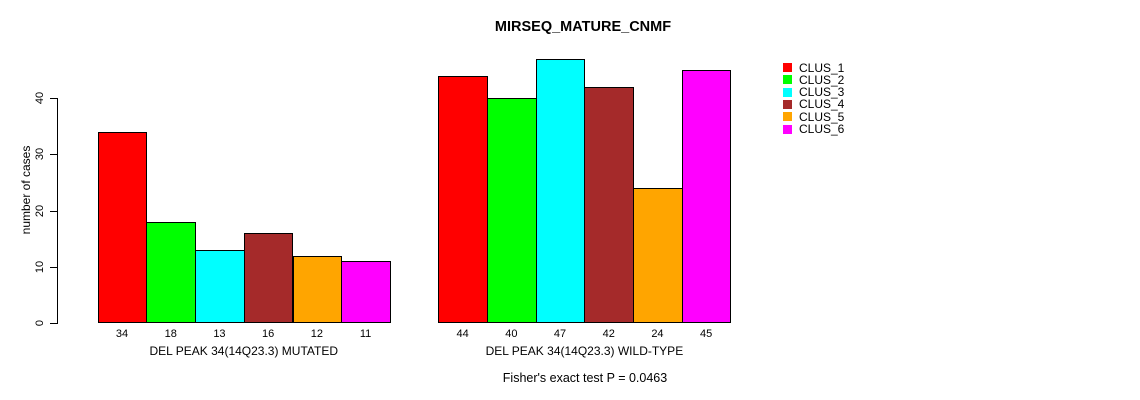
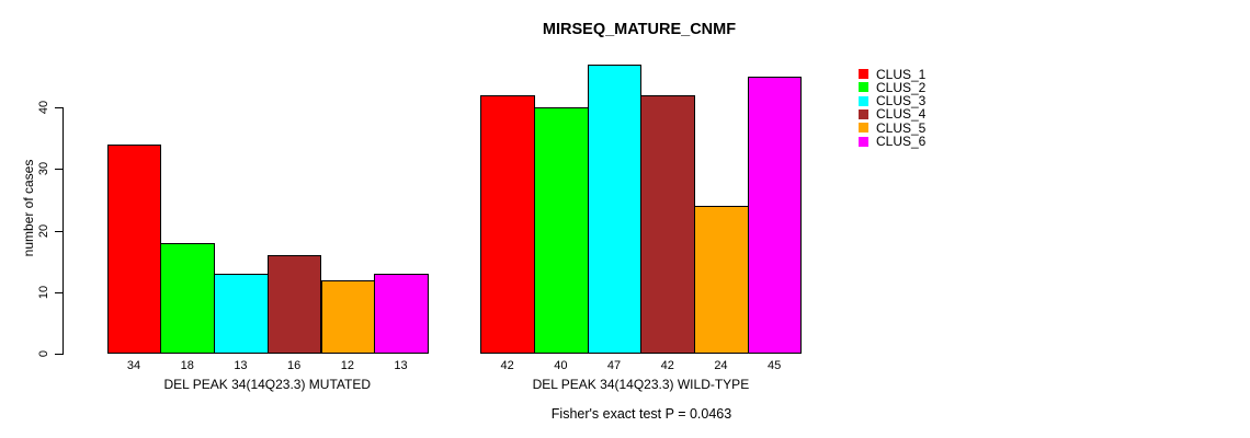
CLUS_6/DEL PEAK 34(14Q23.3) MUTATED: 11 -> 13
CLUS_1/DEL PEAK 34(14Q23.3) WILD-TYPE: 44 -> 42
